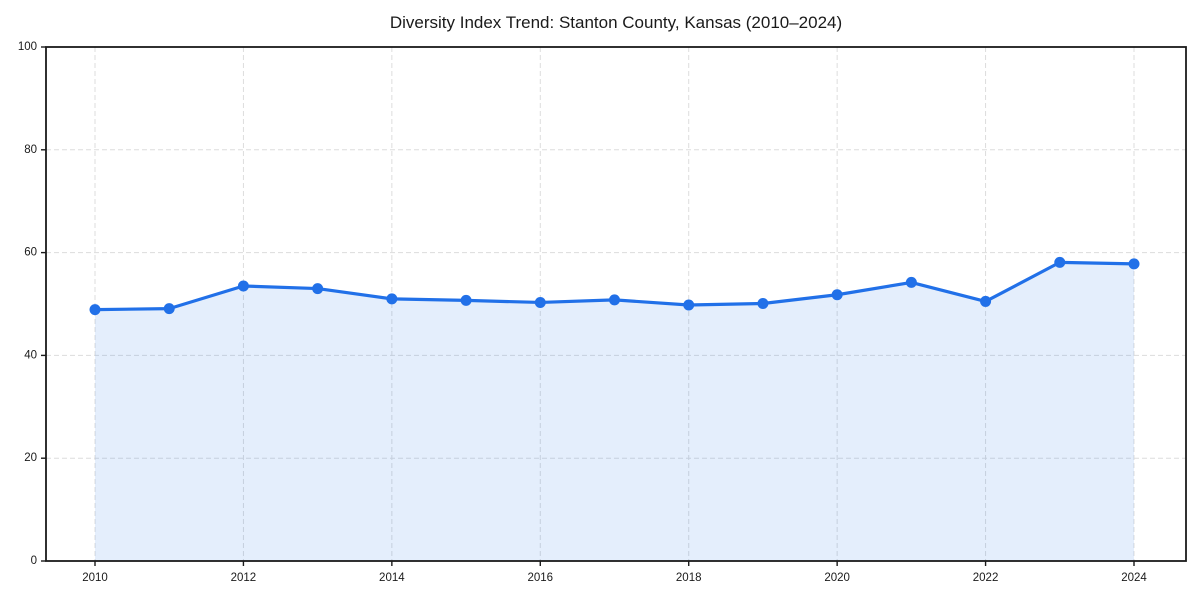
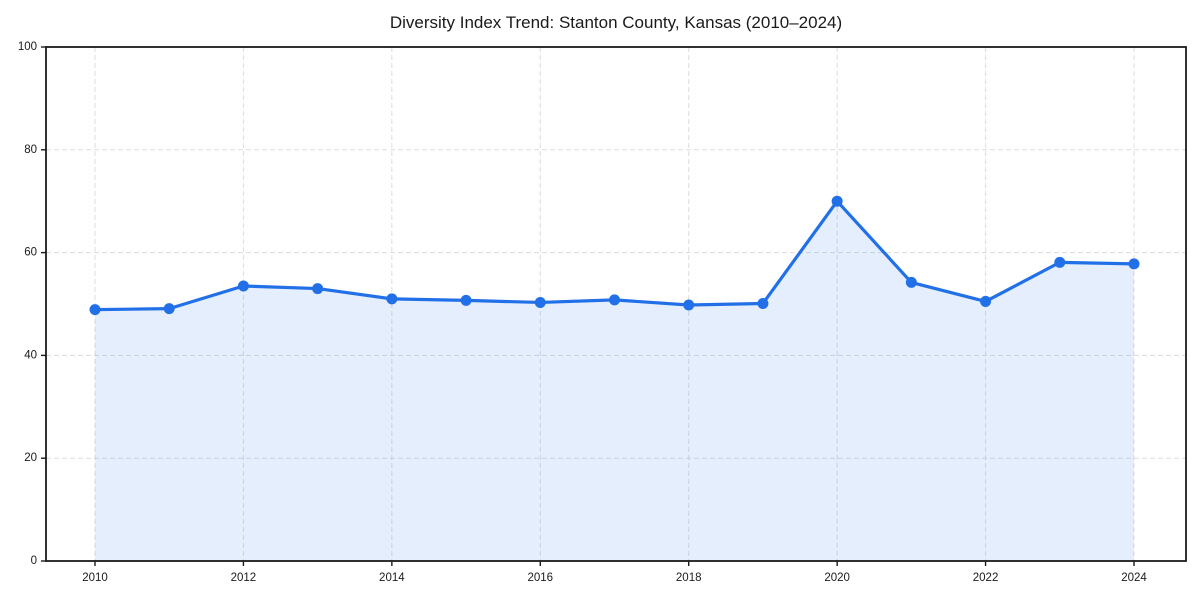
2020: 52 -> 70
